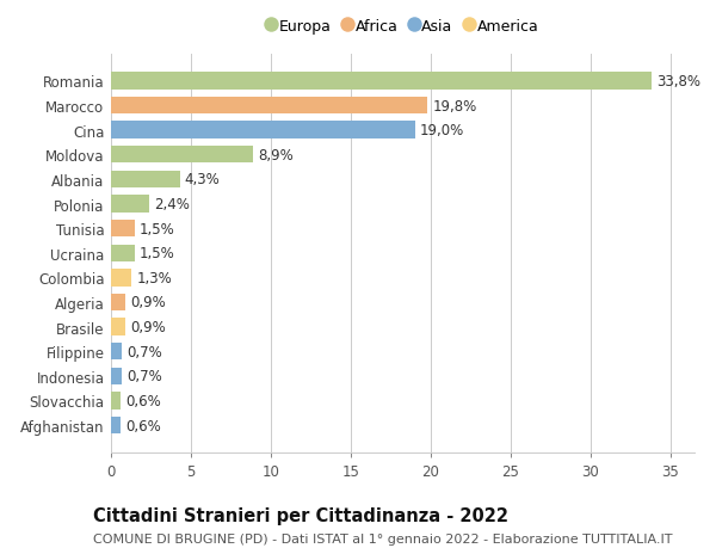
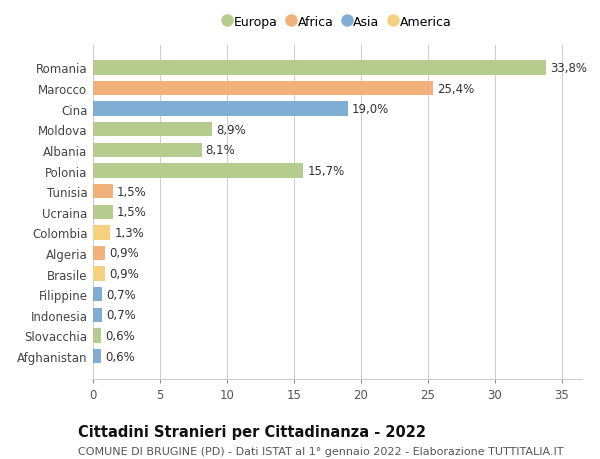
Marocco: 19,8% -> 25,4%
Albania: 4,3% -> 8,1%
Polonia: 2,4% -> 15,7%
